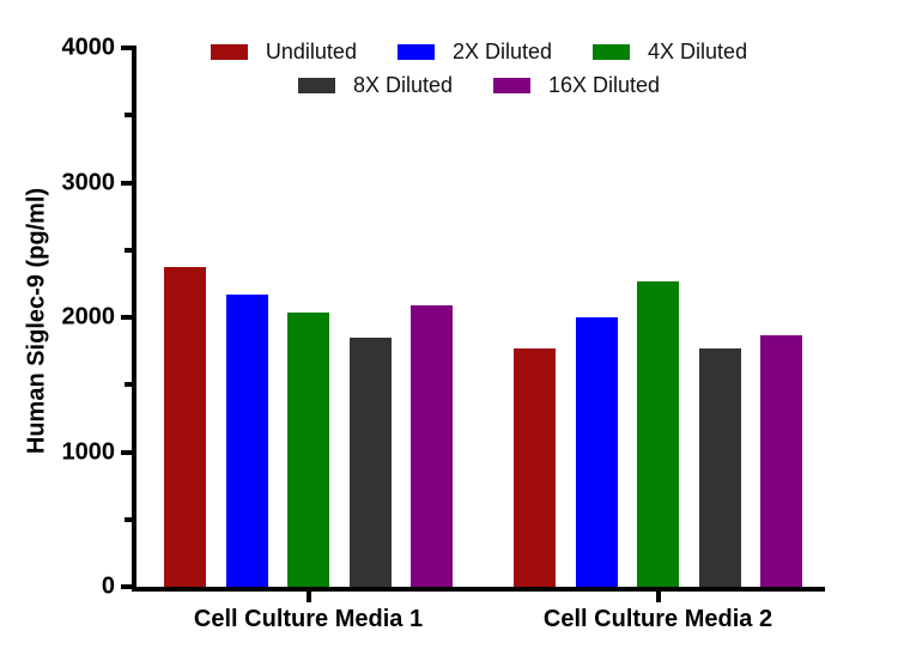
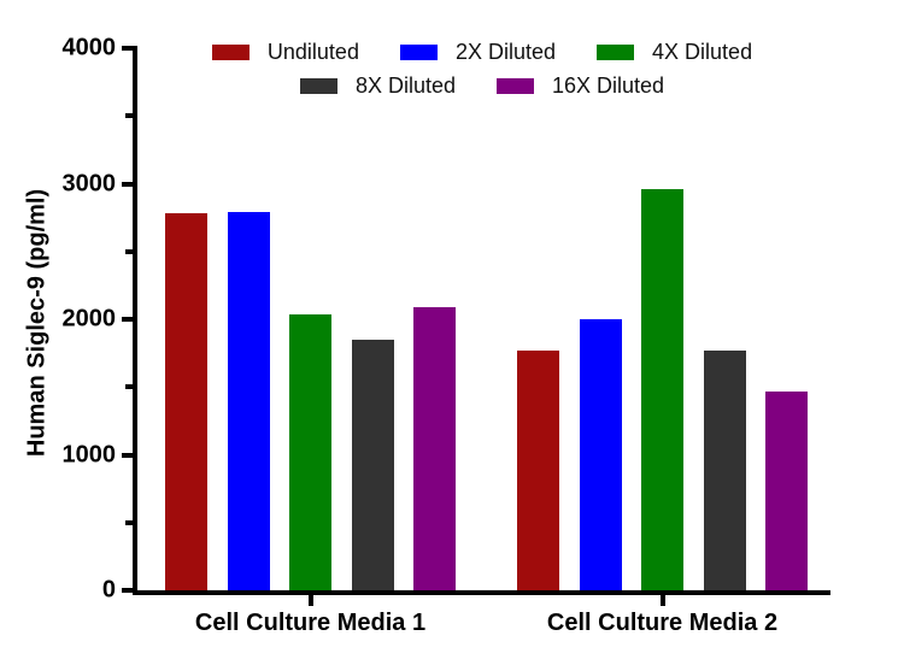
Undiluted/Cell Culture Media 1: 2370 -> 2780
2X Diluted/Cell Culture Media 1: 2170 -> 2790
4X Diluted/Cell Culture Media 2: 2270 -> 2960
16X Diluted/Cell Culture Media 2: 1870 -> 1470
